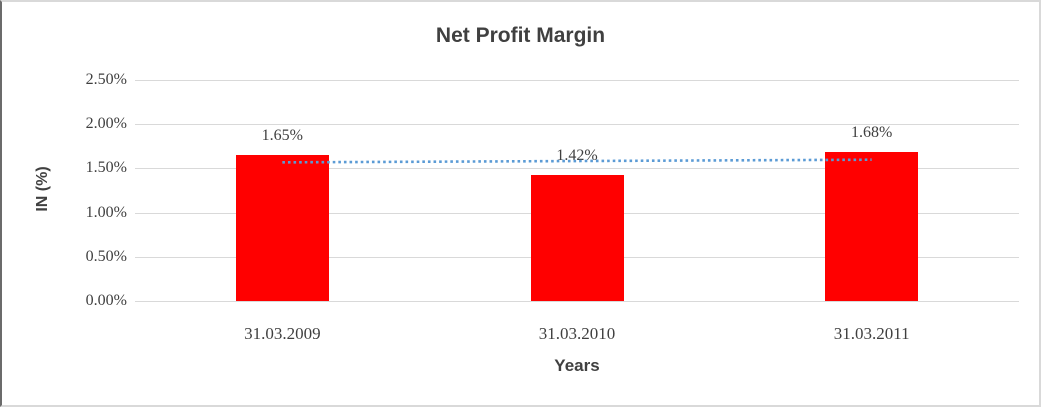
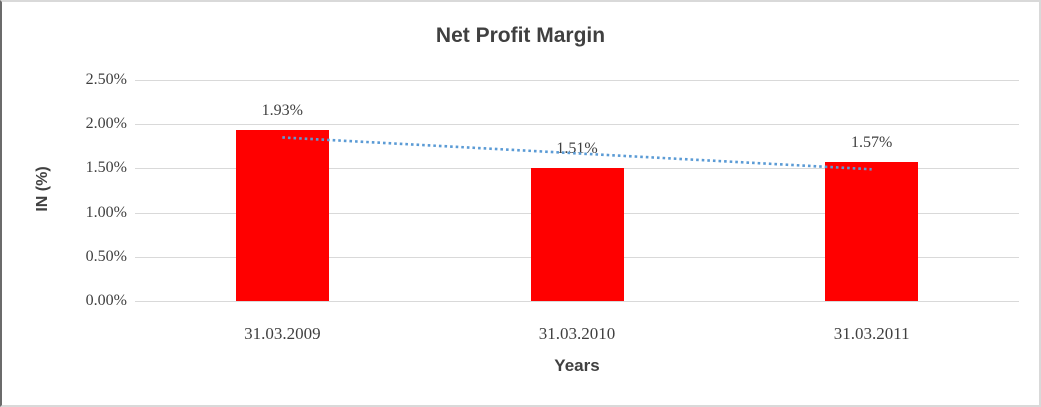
31.03.2009: 1.65% -> 1.93%
31.03.2010: 1.42% -> 1.51%
31.03.2011: 1.68% -> 1.57%
